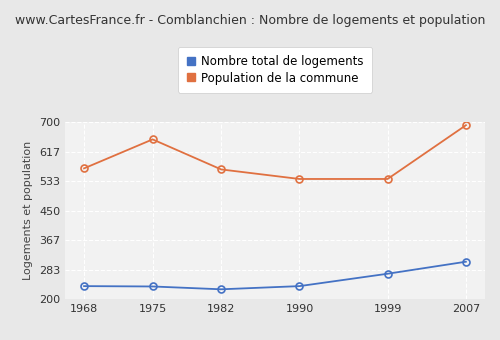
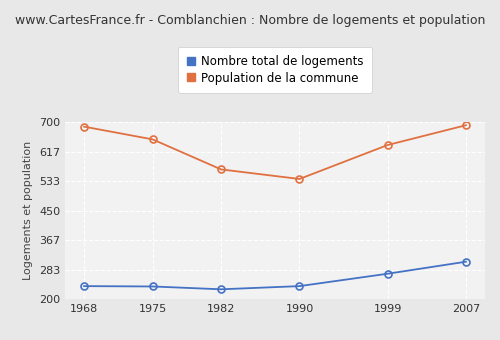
Population de la commune/1968: 570 -> 688
Population de la commune/1999: 540 -> 636
